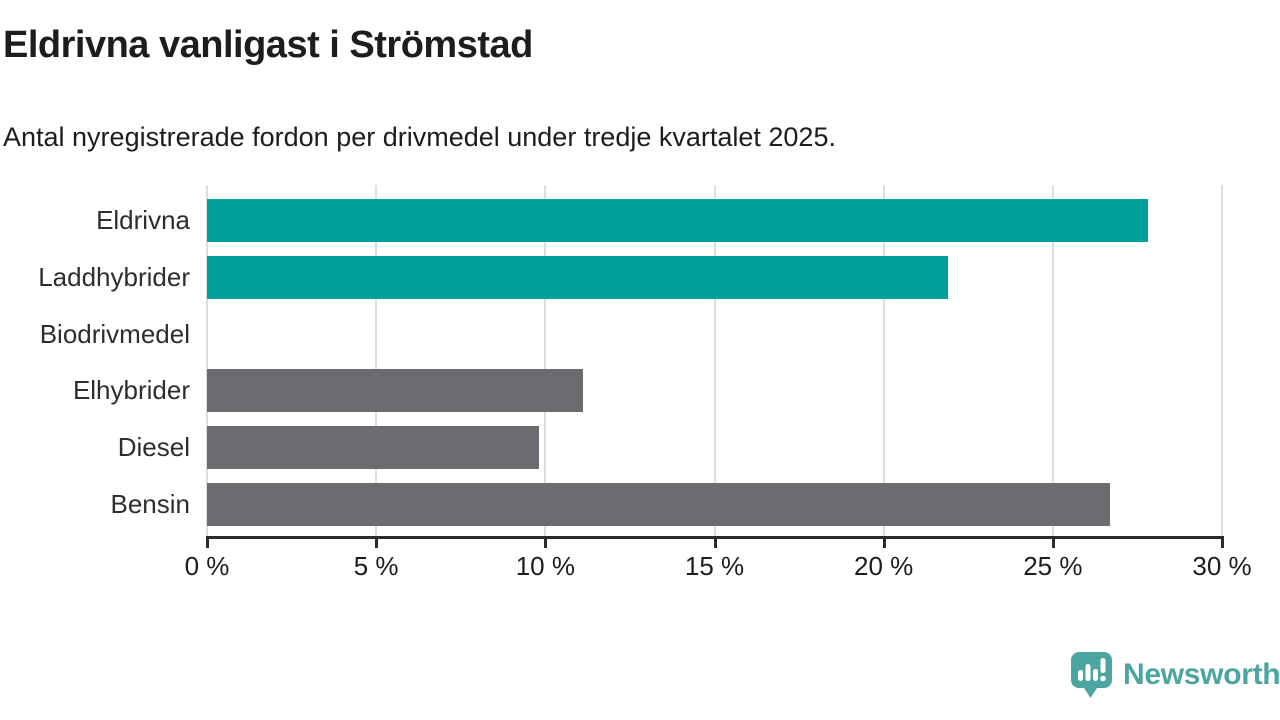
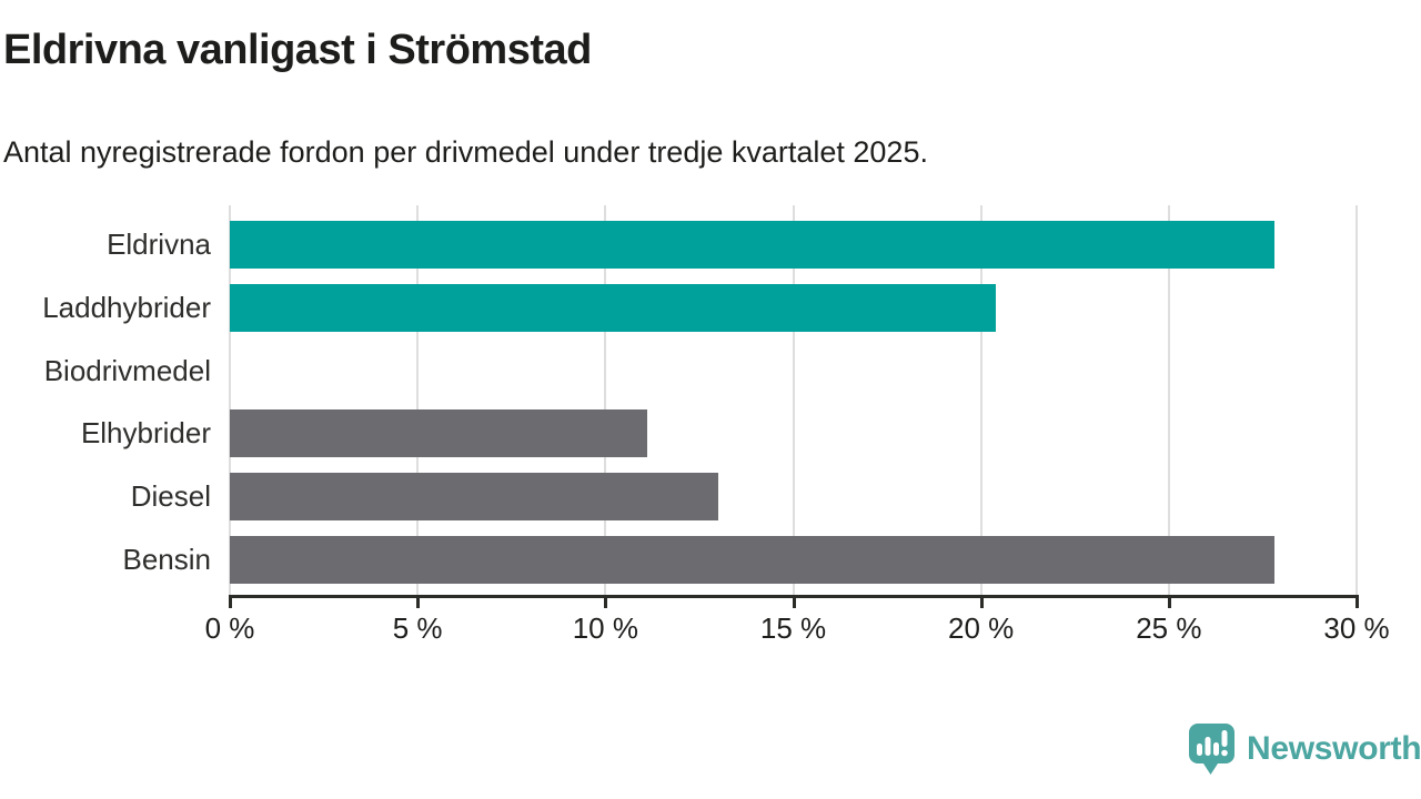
Laddhybrider: 21.9% -> 20.4%
Diesel: 9.8% -> 13.0%
Bensin: 26.7% -> 27.8%
